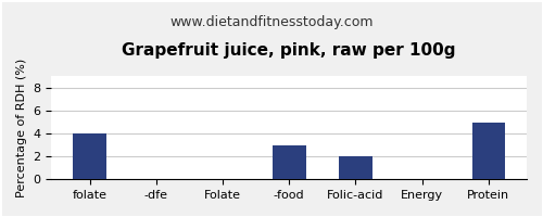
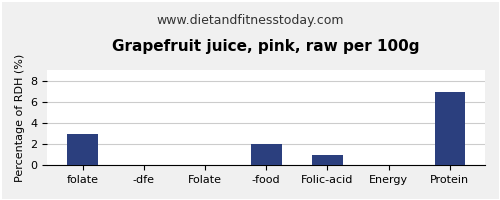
folate: 4 -> 3
-food: 3 -> 2
Folic-acid: 2 -> 1
Protein: 5 -> 7
